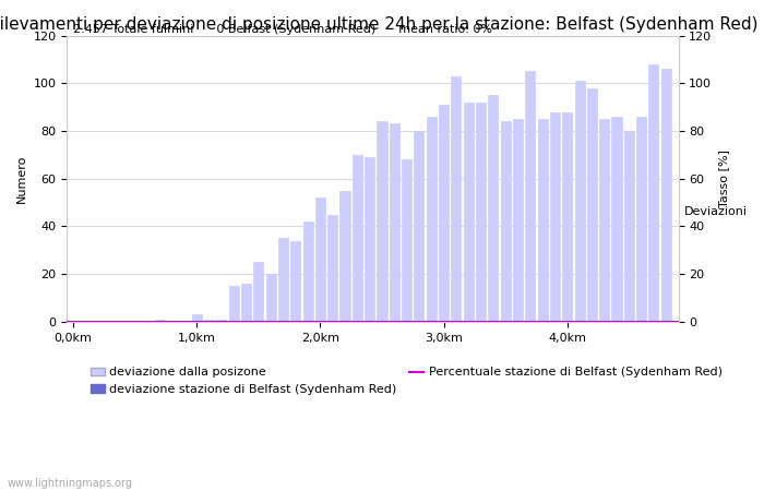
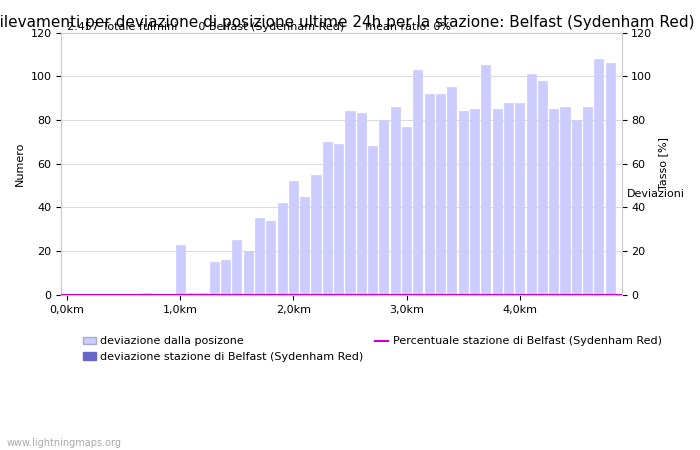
1,0km: 3 -> 23
3,0km: 91 -> 77
